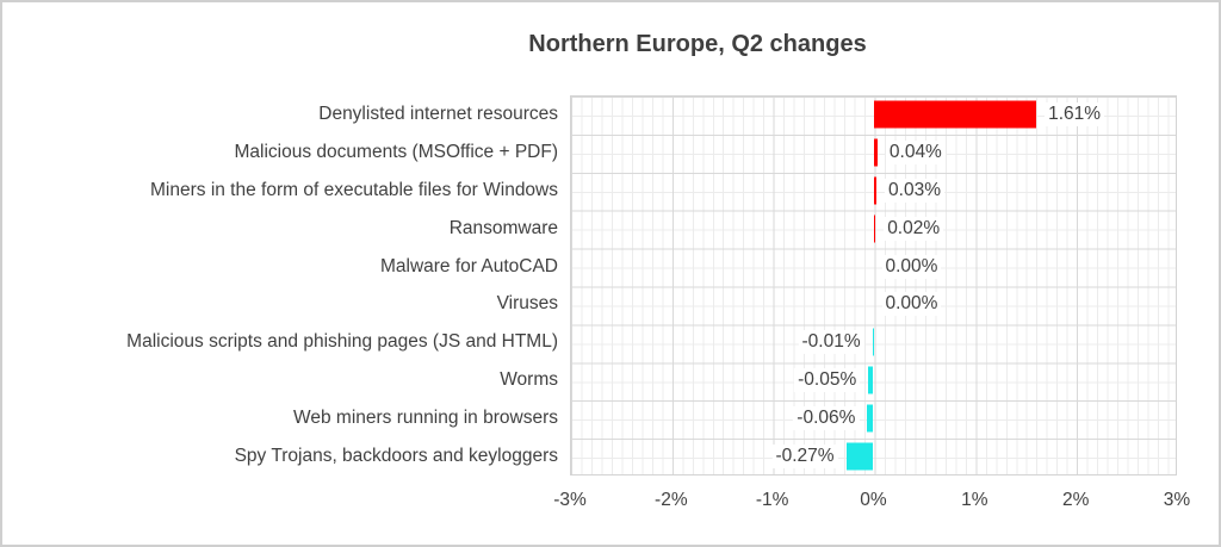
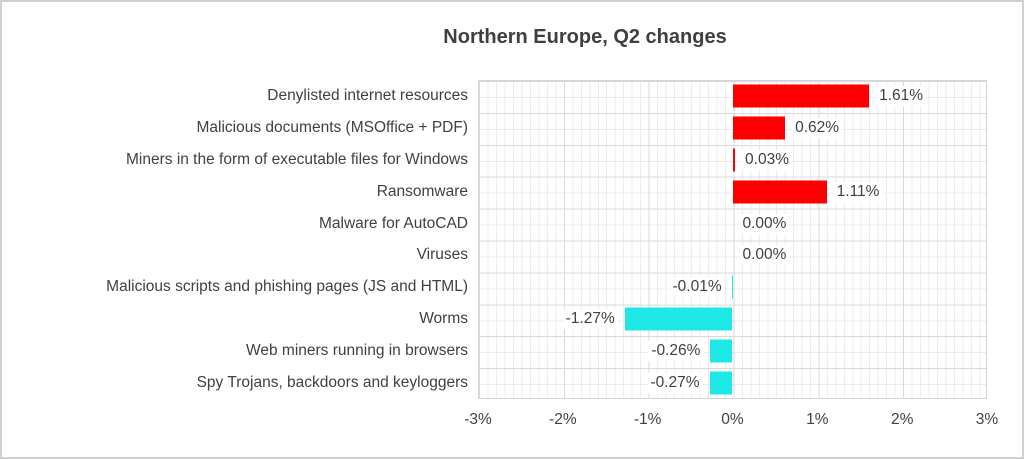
Malicious documents (MSOffice + PDF): 0.04% -> 0.62%
Ransomware: 0.02% -> 1.11%
Worms: -0.05% -> -1.27%
Web miners running in browsers: -0.06% -> -0.26%
